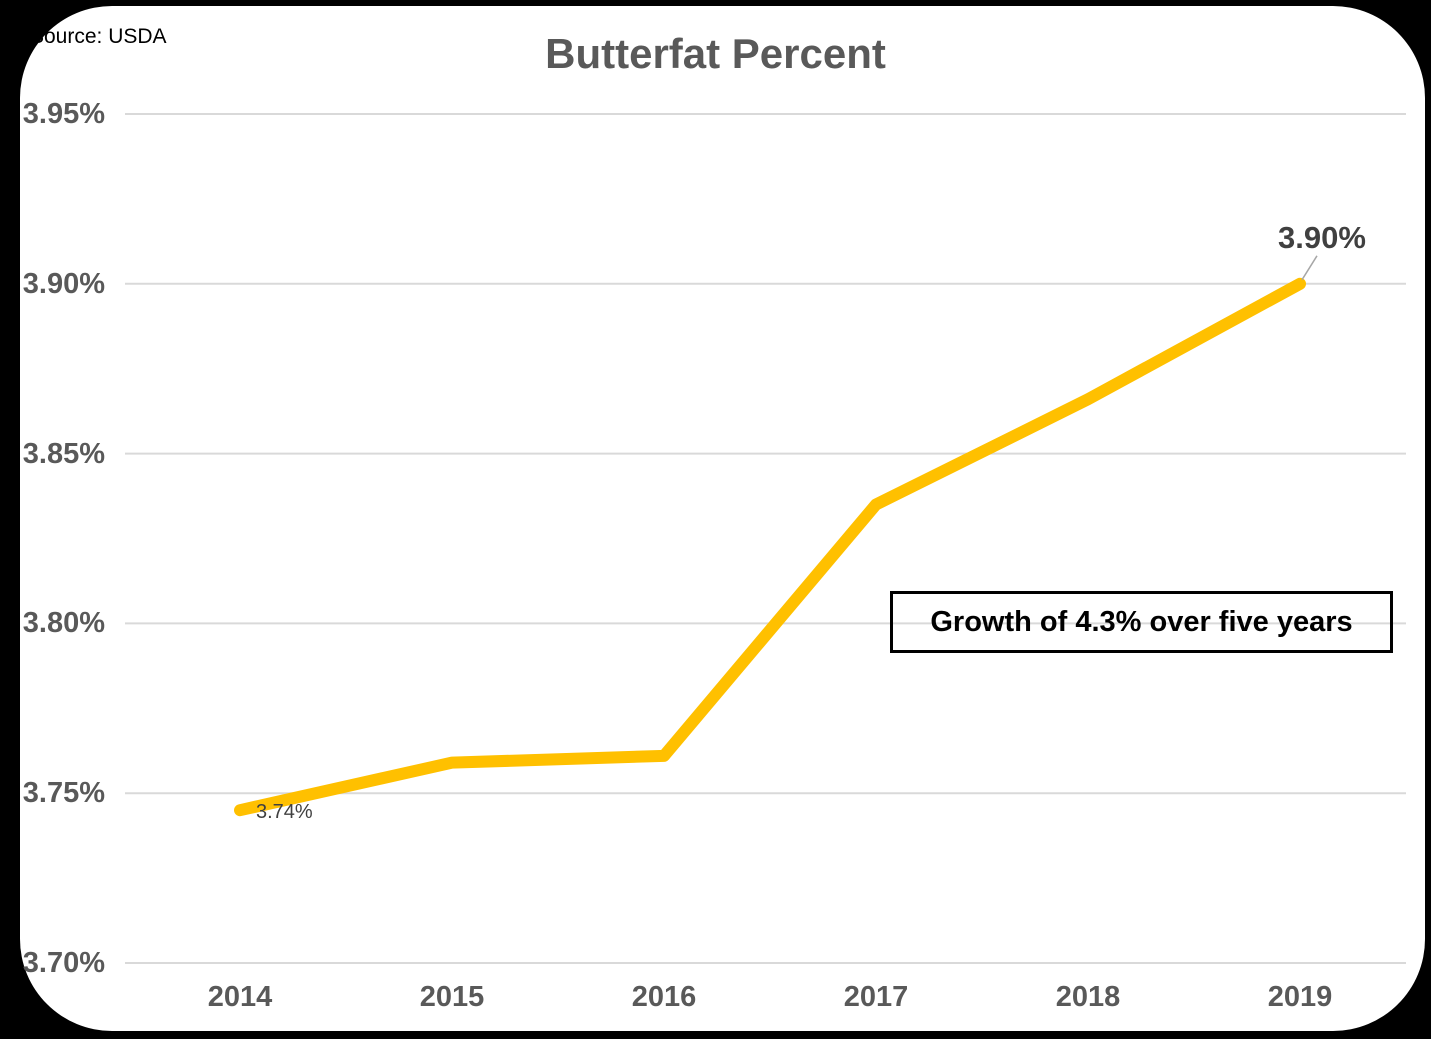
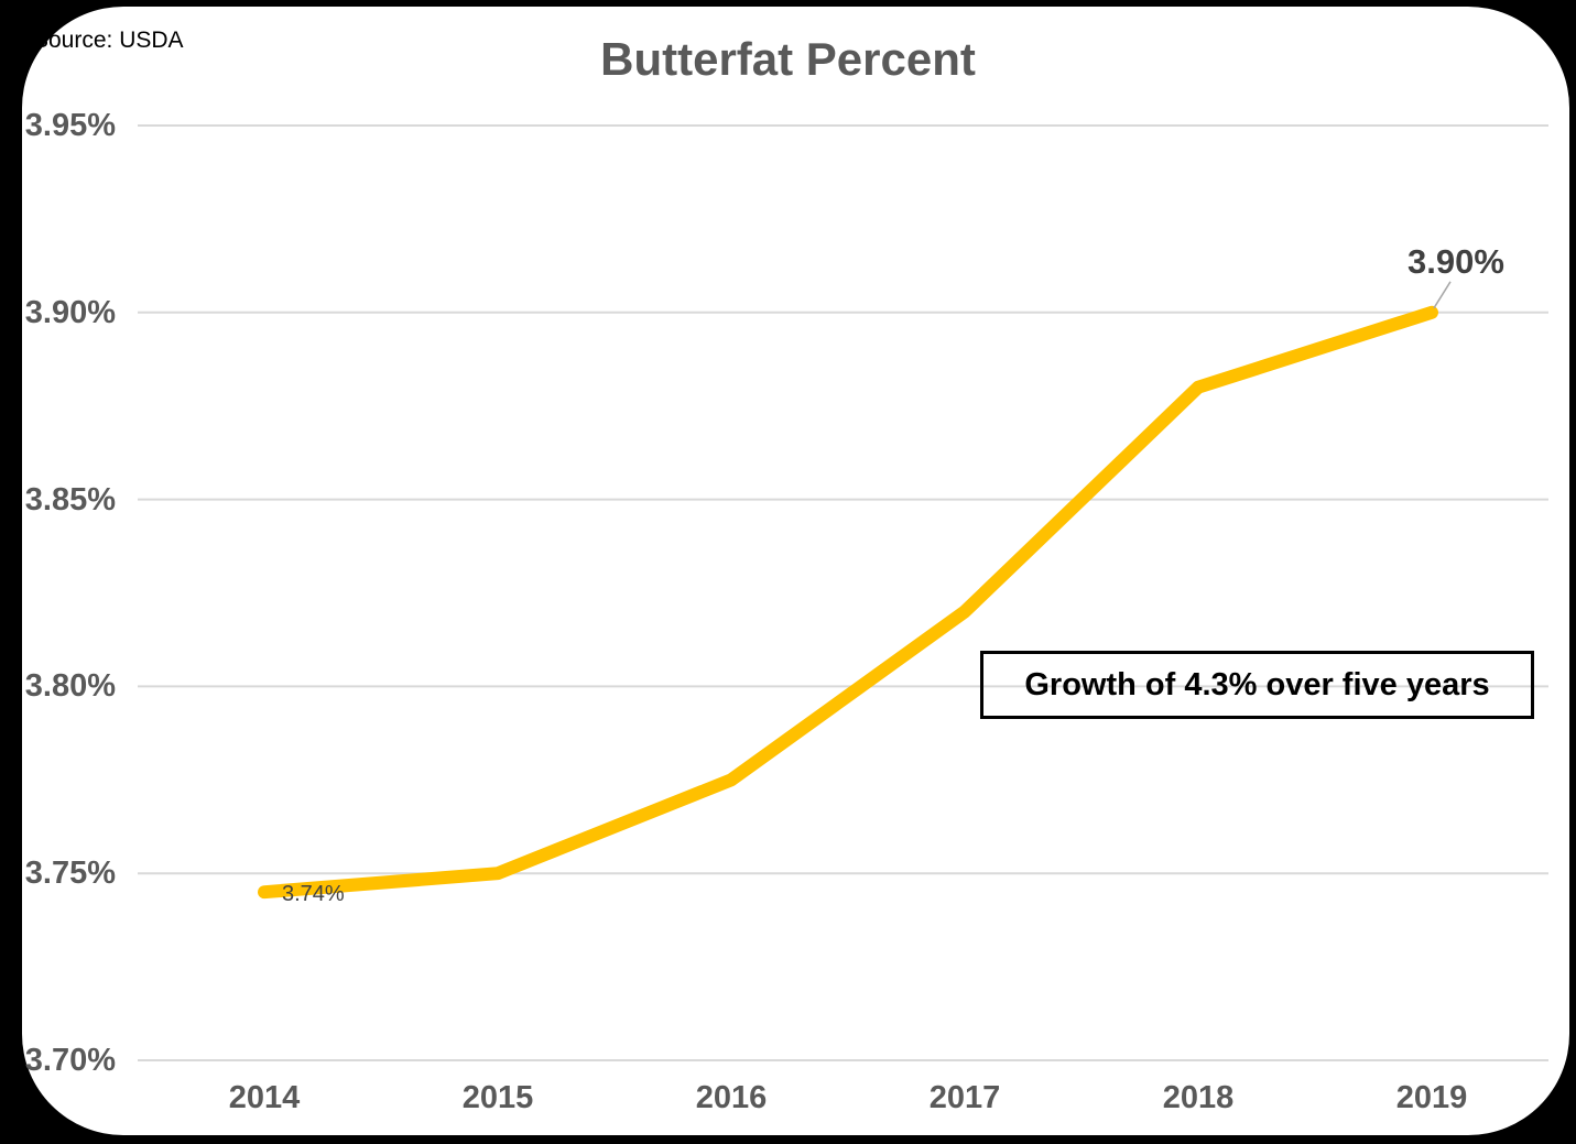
2015: 3.759% -> 3.750%
2016: 3.761% -> 3.775%
2017: 3.835% -> 3.820%
2018: 3.866% -> 3.880%
